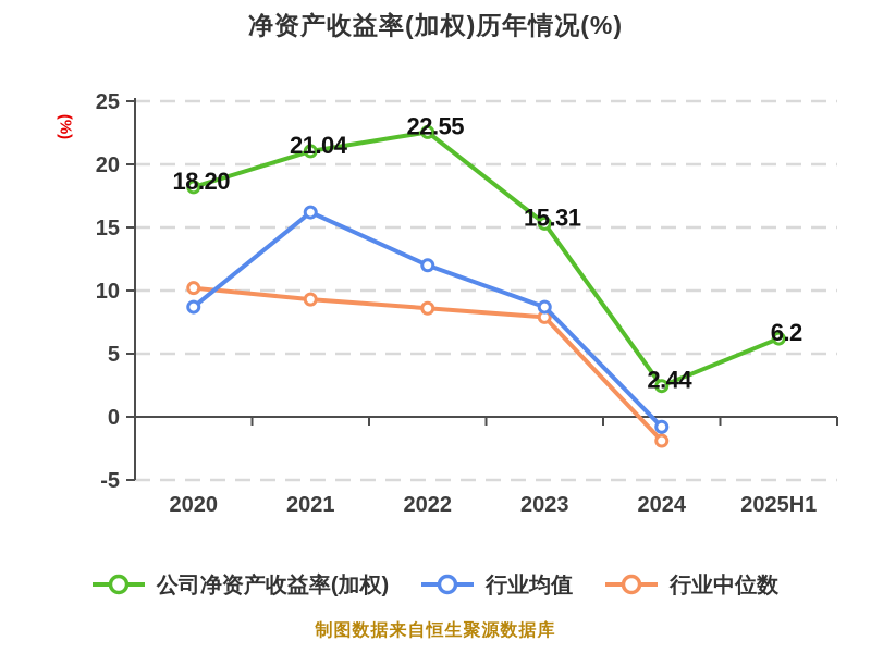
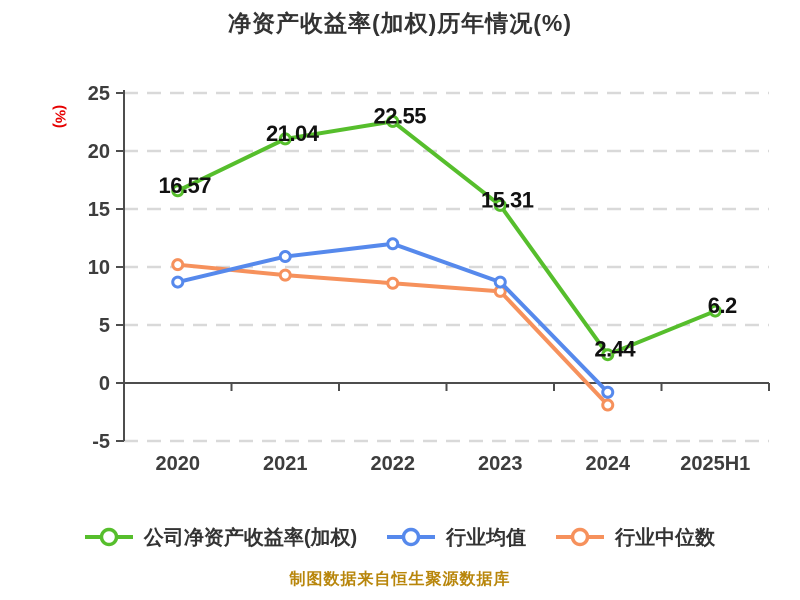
公司净资产收益率(加权)/2020: 18.20 -> 16.57
行业均值/2021: 16.2 -> 10.9
